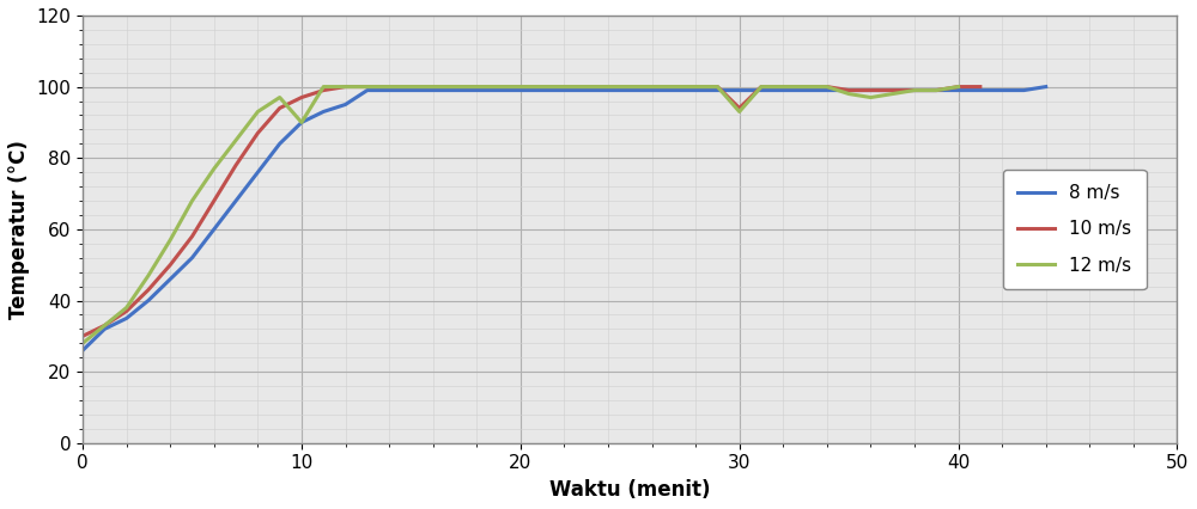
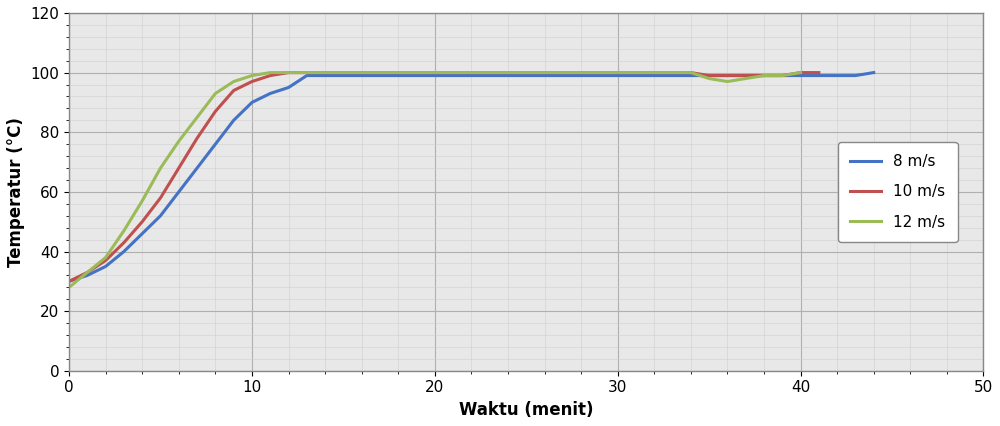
8 m/s/0: 26 -> 30
12 m/s/10: 90 -> 99
10 m/s/30: 94 -> 100
12 m/s/30: 93 -> 100
